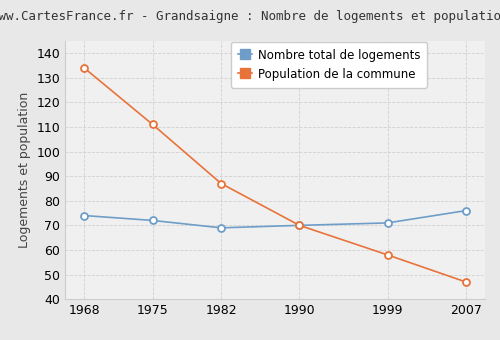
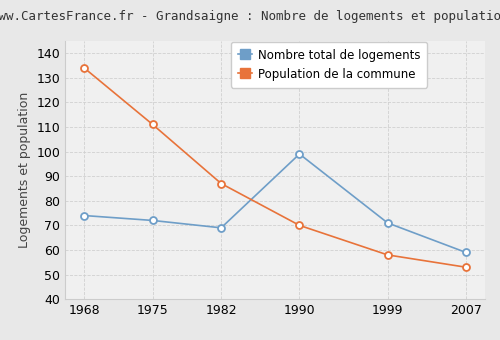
Nombre total de logements/1990: 70 -> 99
Nombre total de logements/2007: 76 -> 59
Population de la commune/2007: 47 -> 53
